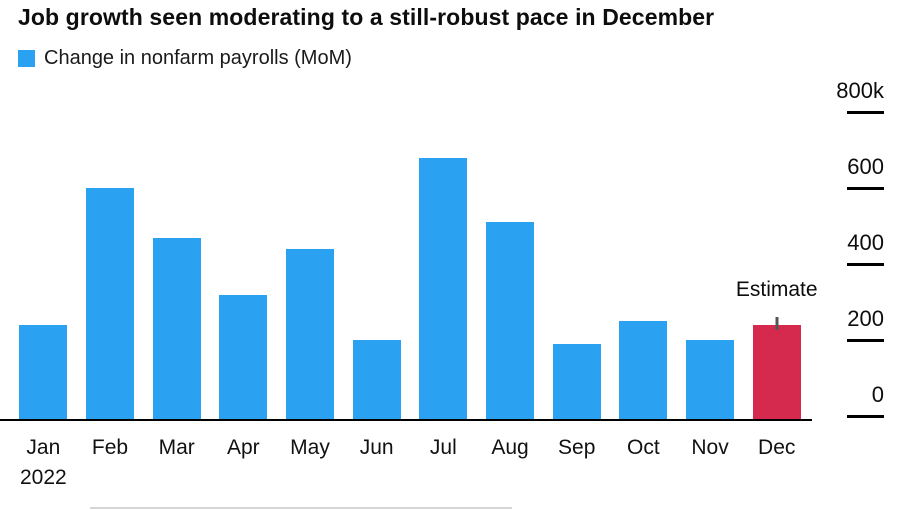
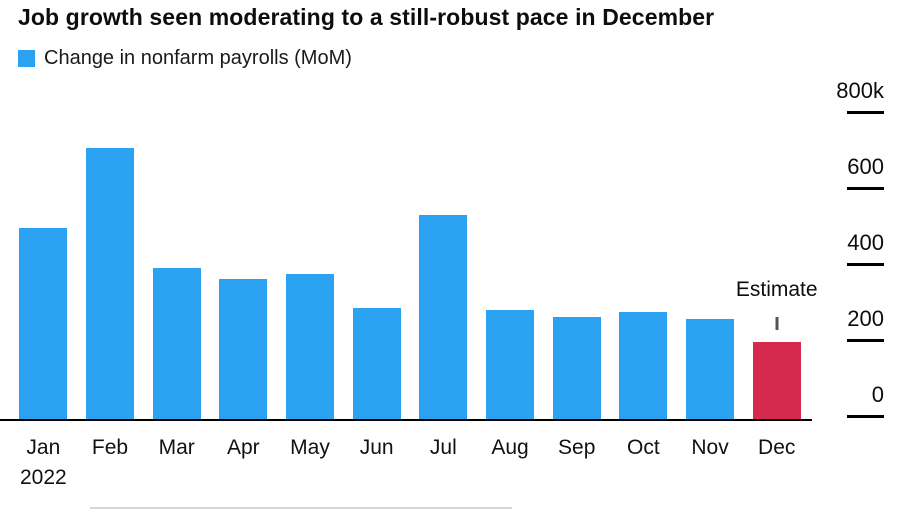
Jan: 250k -> 500k
Feb: 610k -> 720k
Mar: 480k -> 400k
Apr: 330k -> 370k
May: 450k -> 380k
Jun: 210k -> 300k
Jul: 690k -> 540k
Aug: 520k -> 290k
Sep: 200k -> 270k
Oct: 260k -> 280k
Nov: 210k -> 260k
Dec: 250k -> 200k
